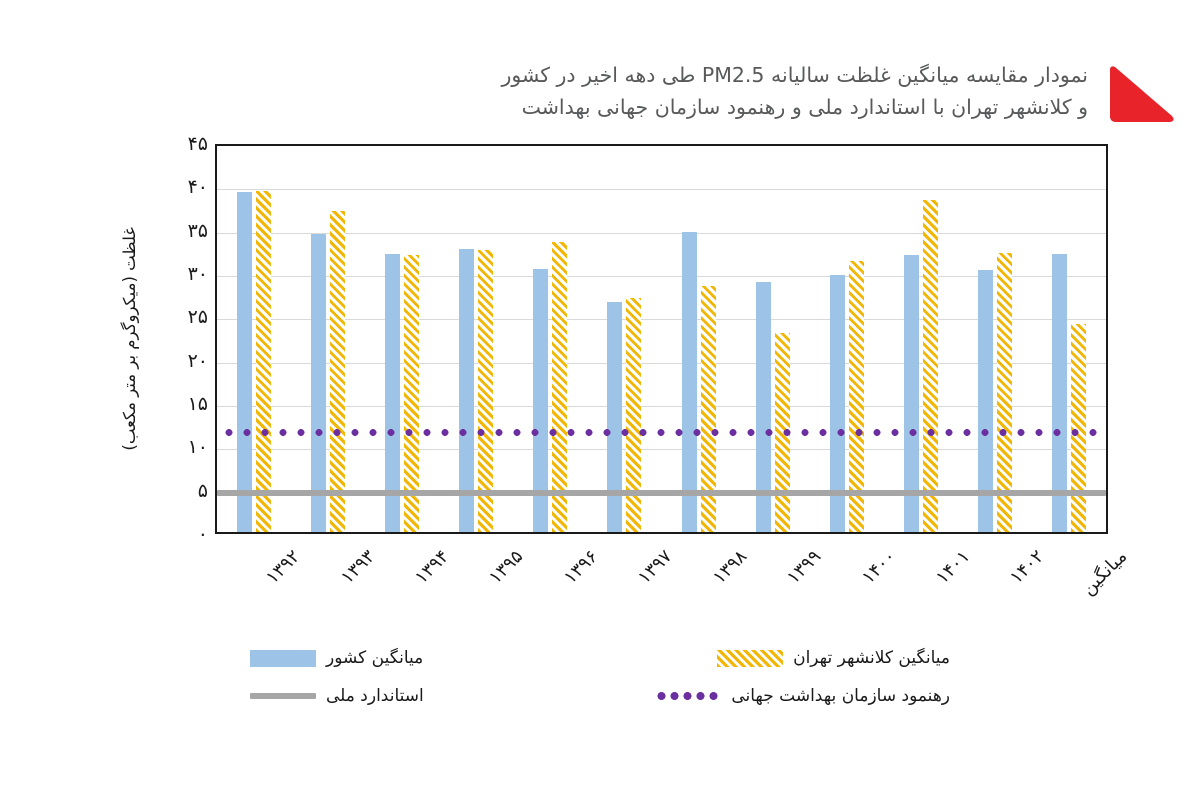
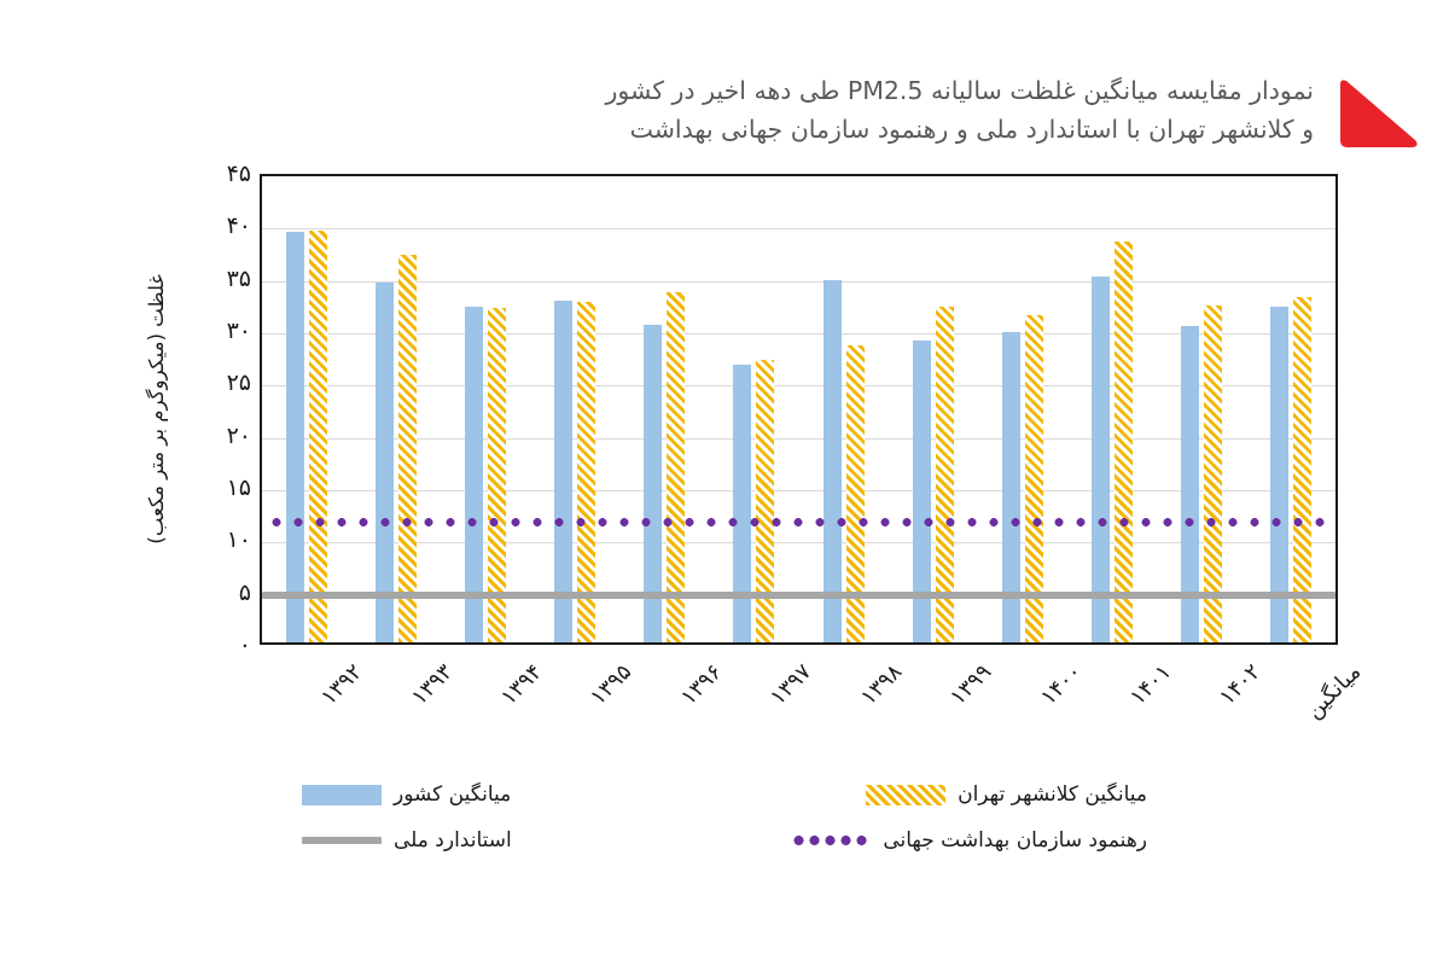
میانگین کلانشهر تهران/۱۳۹۹: 23 -> 32
میانگین کشور/۱۴۰۱: 32 -> 35
میانگین کلانشهر تهران/میانگین: 24 -> 33
